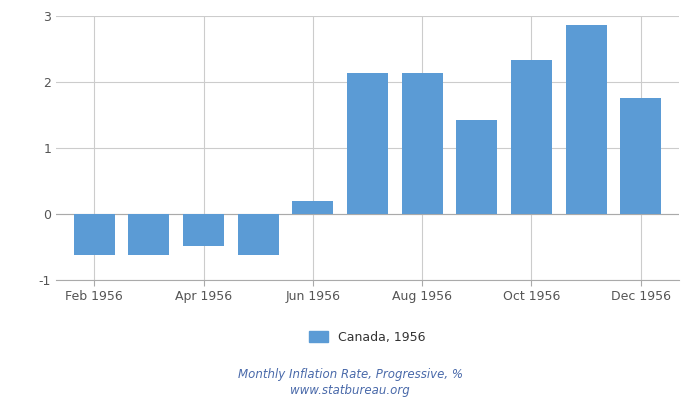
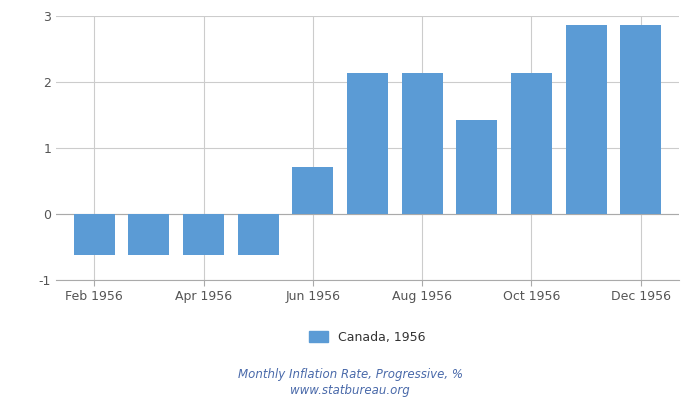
Apr 1956: -0.48 -> -0.62
Jun 1956: 0.20 -> 0.71
Oct 1956: 2.34 -> 2.14
Dec 1956: 1.76 -> 2.86
